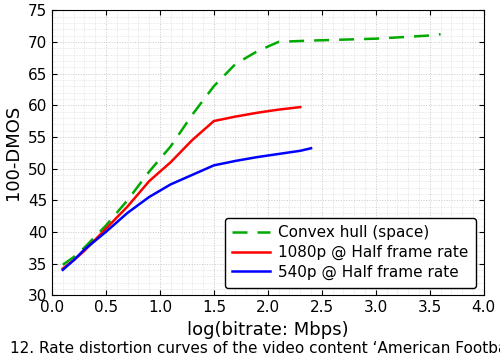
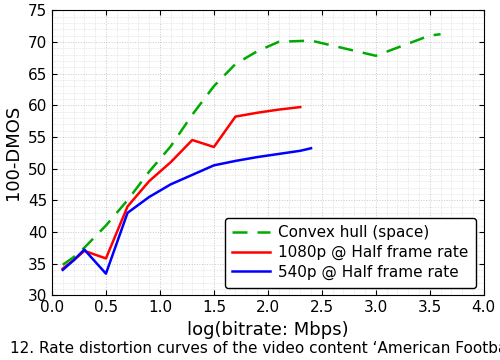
1080p @ Half frame rate/0.5: 40.5 -> 35.8
540p @ Half frame rate/0.5: 40.0 -> 33.4
1080p @ Half frame rate/1.5: 57.5 -> 53.4
Convex hull (space)/3.0: 70.5 -> 67.8
